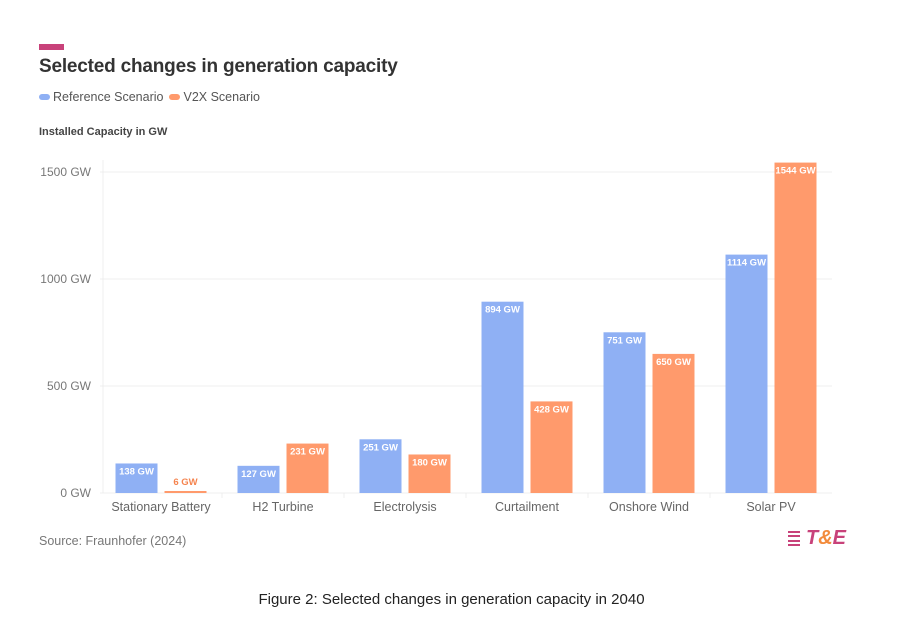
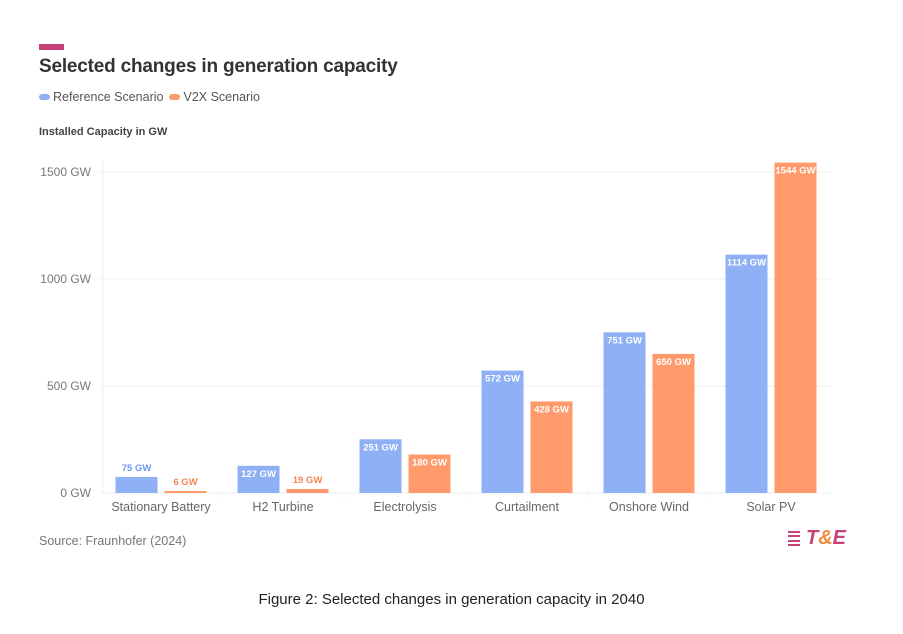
Reference Scenario/Stationary Battery: 138 -> 75
V2X Scenario/H2 Turbine: 231 -> 19
Reference Scenario/Curtailment: 894 -> 572
